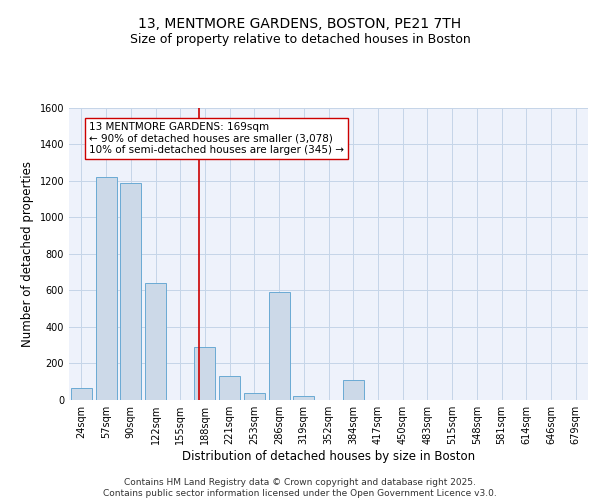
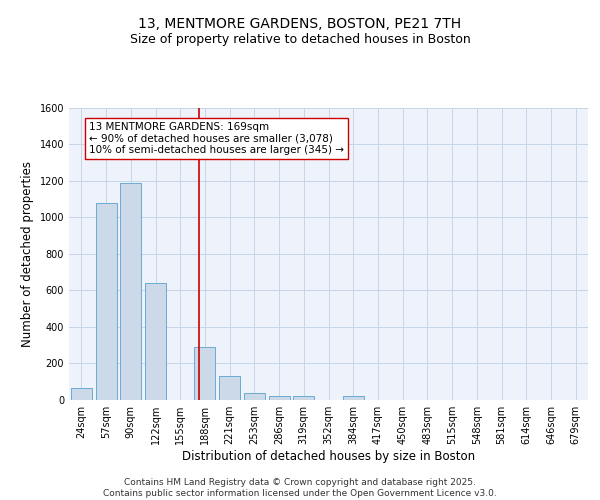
57sqm: 1220 -> 1080
286sqm: 590 -> 20
384sqm: 110 -> 20
